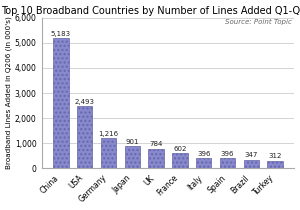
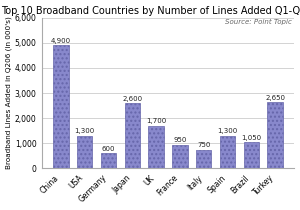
China: 5,180 -> 4,900
USA: 2,490 -> 1,300
Germany: 1,220 -> 600
Japan: 900 -> 2,600
UK: 780 -> 1,700
France: 600 -> 950
Italy: 400 -> 750
Spain: 400 -> 1,300
Brazil: 350 -> 1,050
Turkey: 310 -> 2,650
